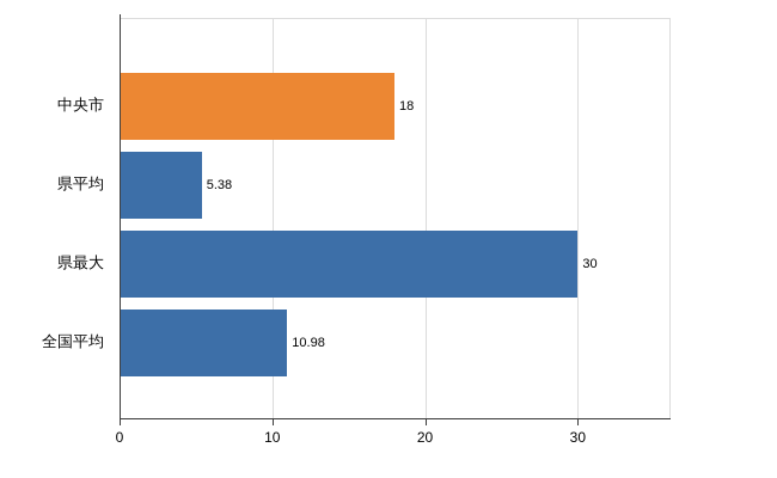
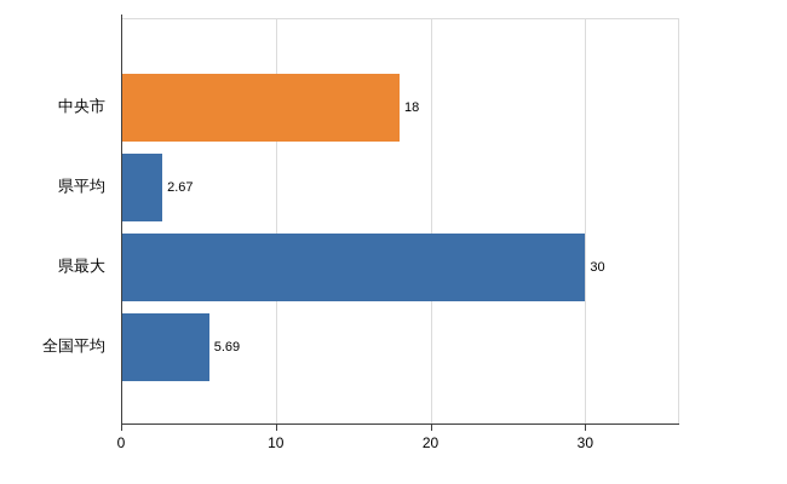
県平均: 5.38 -> 2.67
全国平均: 10.98 -> 5.69
